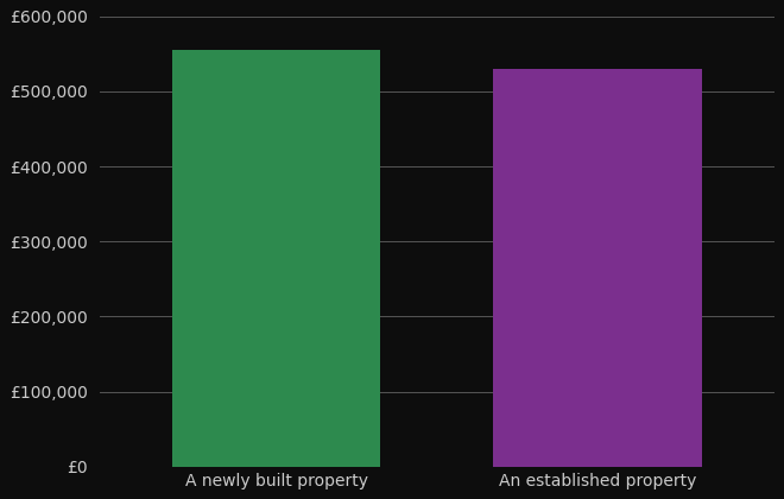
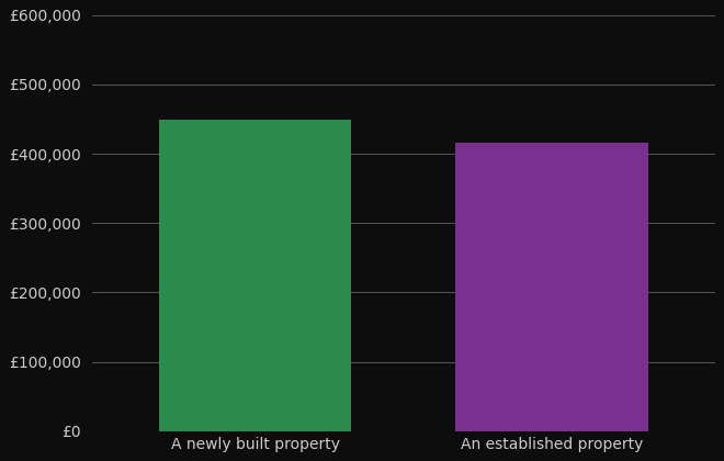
A newly built property: £555,000 -> £450,000
An established property: £530,000 -> £416,000
